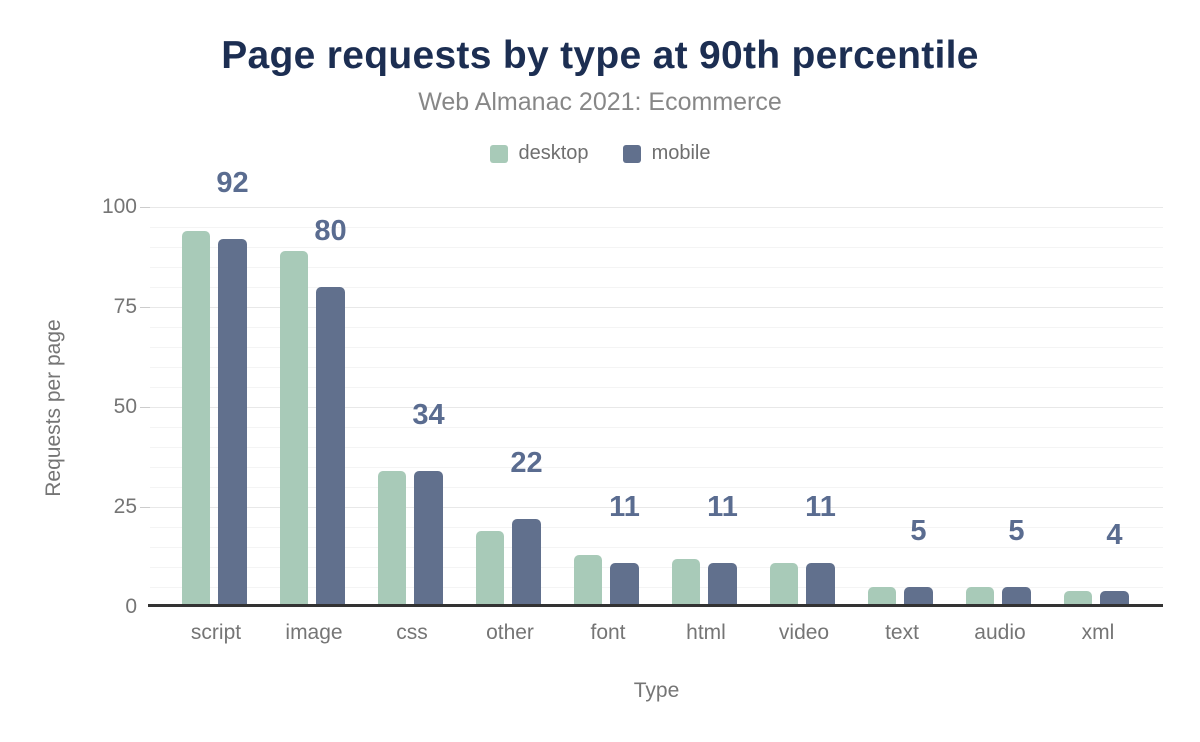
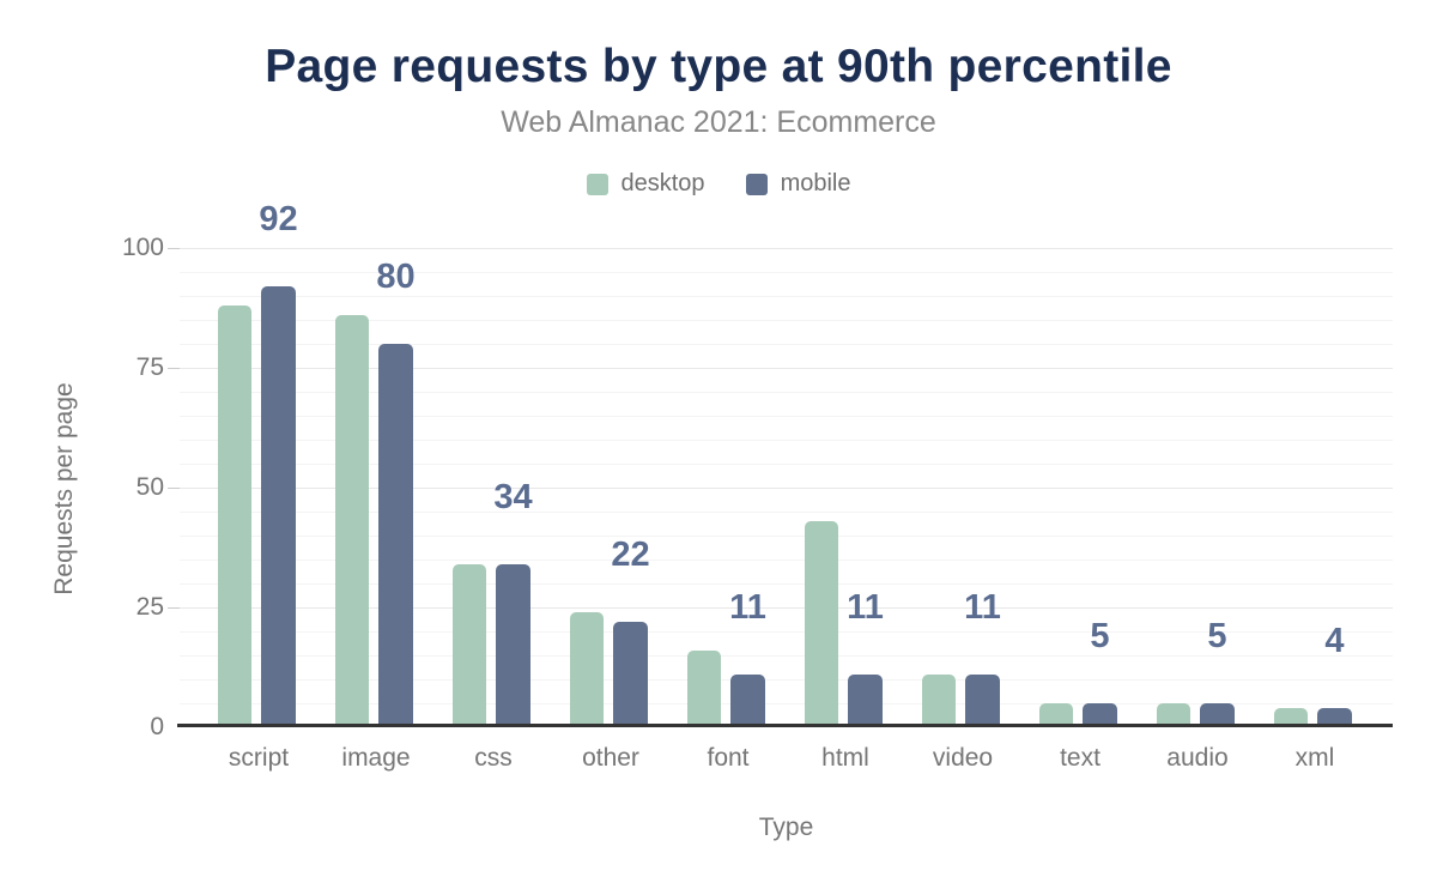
desktop/script: 94 -> 88
desktop/image: 89 -> 86
desktop/other: 19 -> 24
desktop/font: 13 -> 16
desktop/html: 12 -> 43
